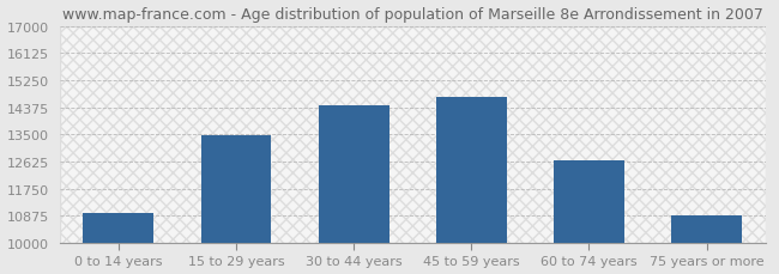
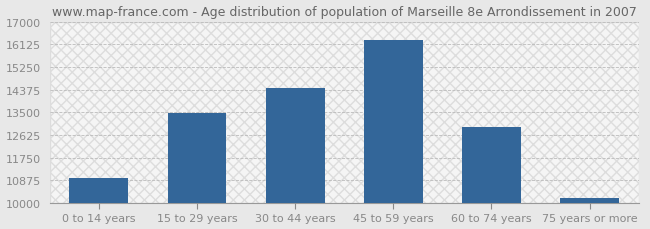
45 to 59 years: 14700 -> 16280
60 to 74 years: 12650 -> 12950
75 years or more: 10900 -> 10200
